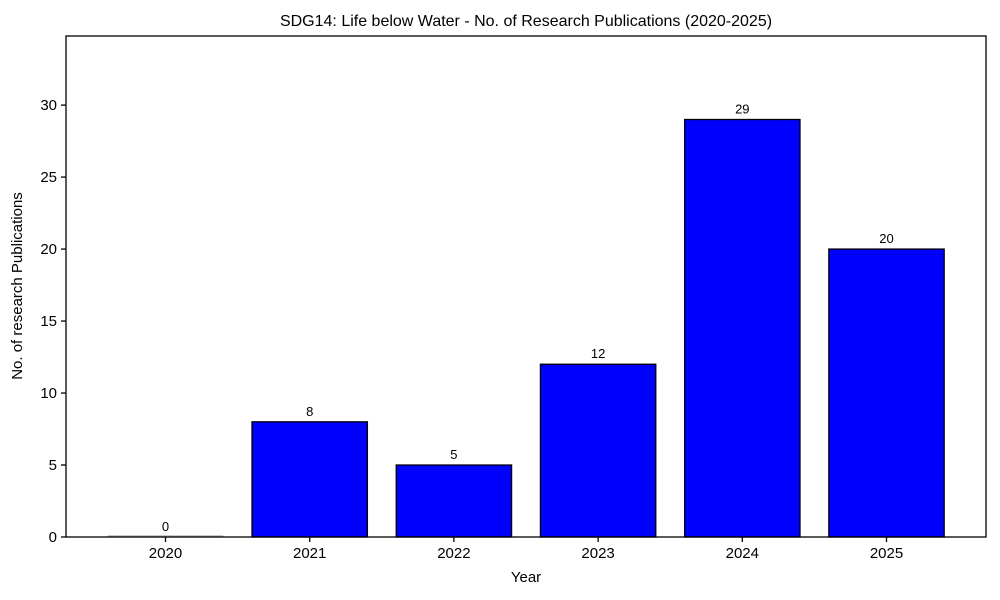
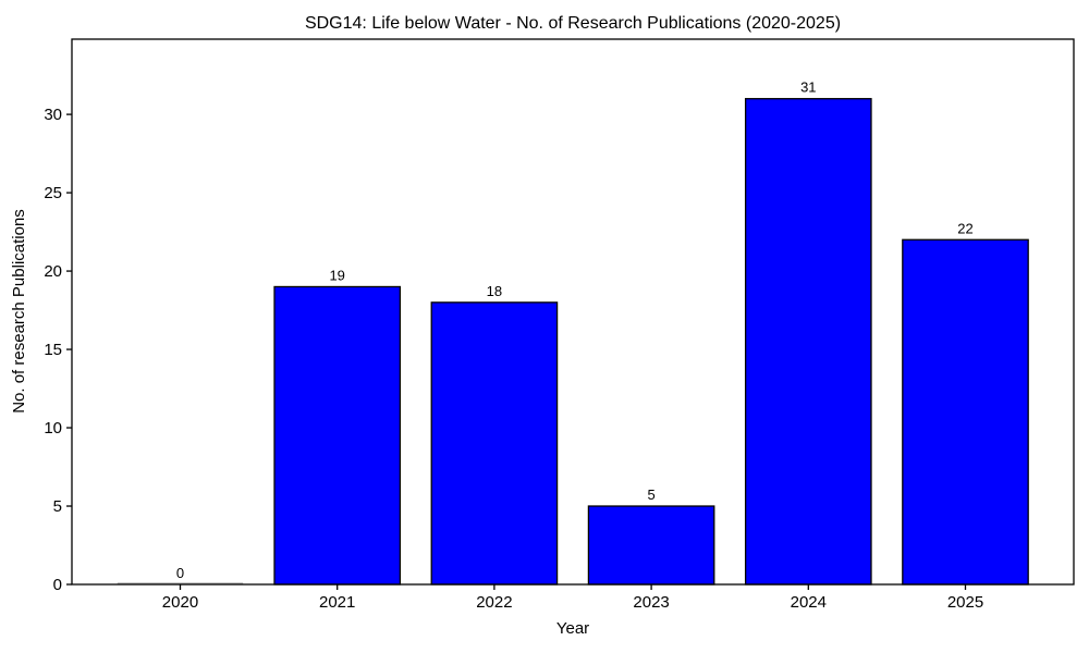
2021: 8 -> 19
2022: 5 -> 18
2023: 12 -> 5
2024: 29 -> 31
2025: 20 -> 22
